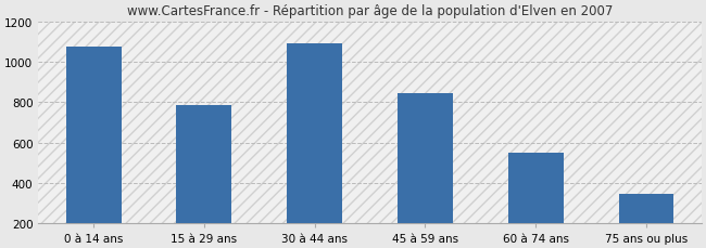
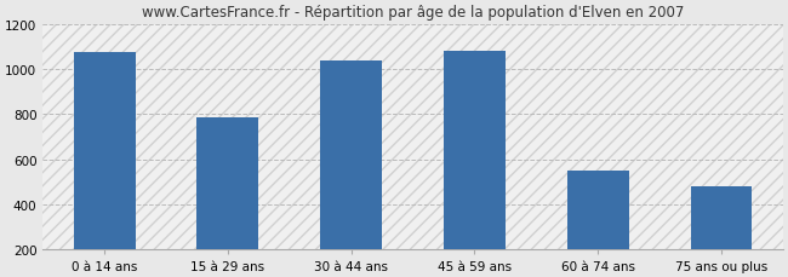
30 à 44 ans: 1100 -> 1040
45 à 59 ans: 840 -> 1080
75 ans ou plus: 340 -> 480
